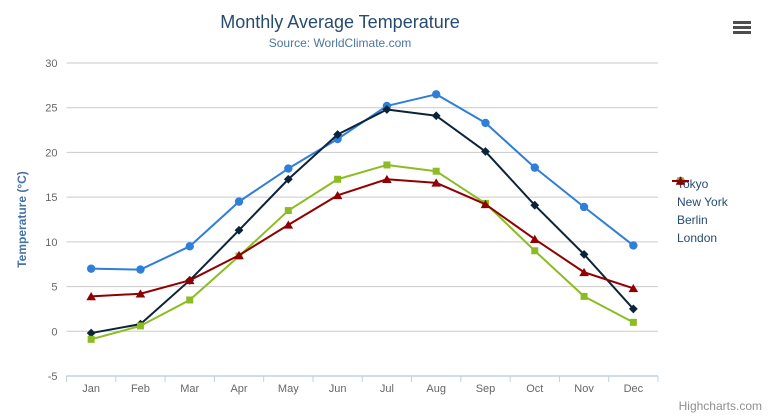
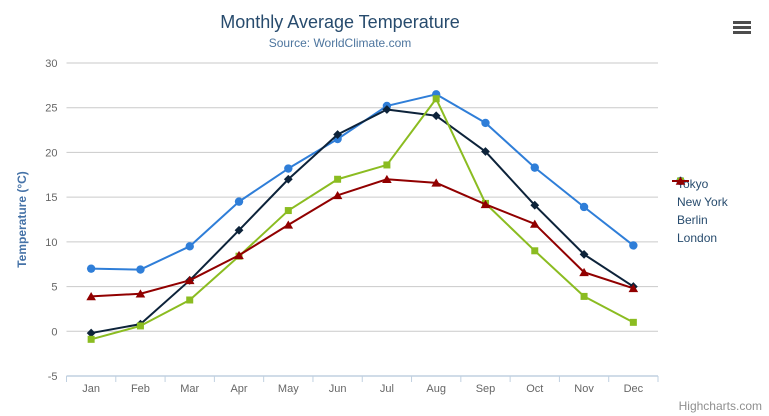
Berlin/Aug: 18 -> 26
London/Oct: 10 -> 12
New York/Dec: 2 -> 5
